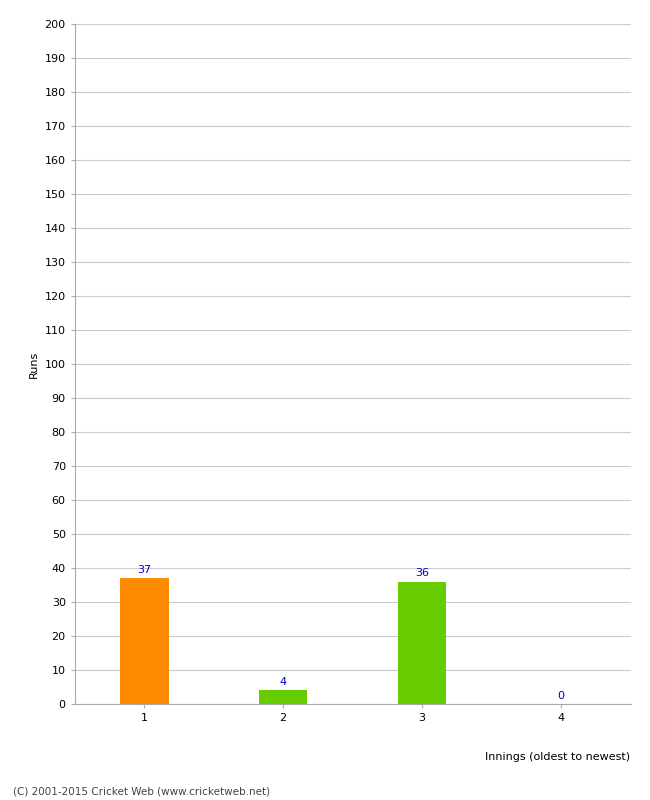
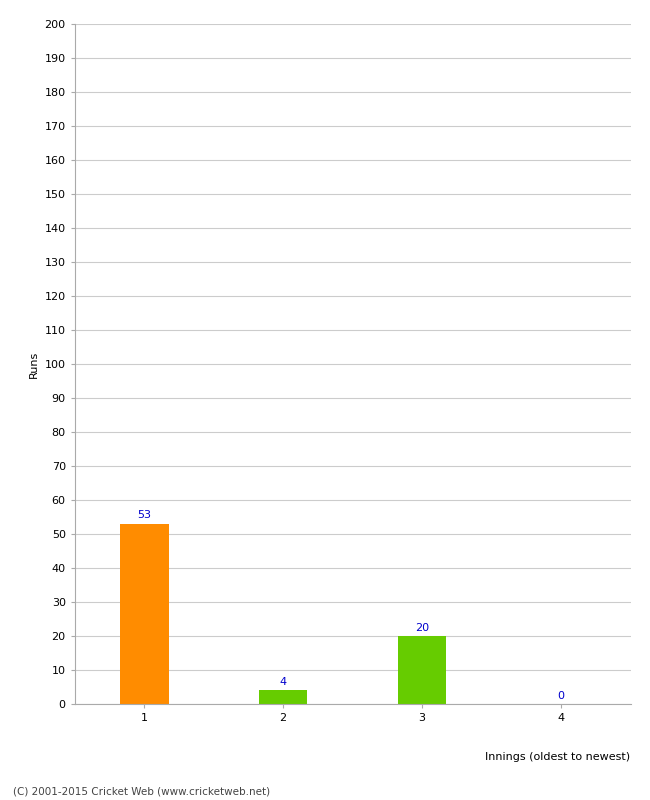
1: 37 -> 53
3: 36 -> 20
